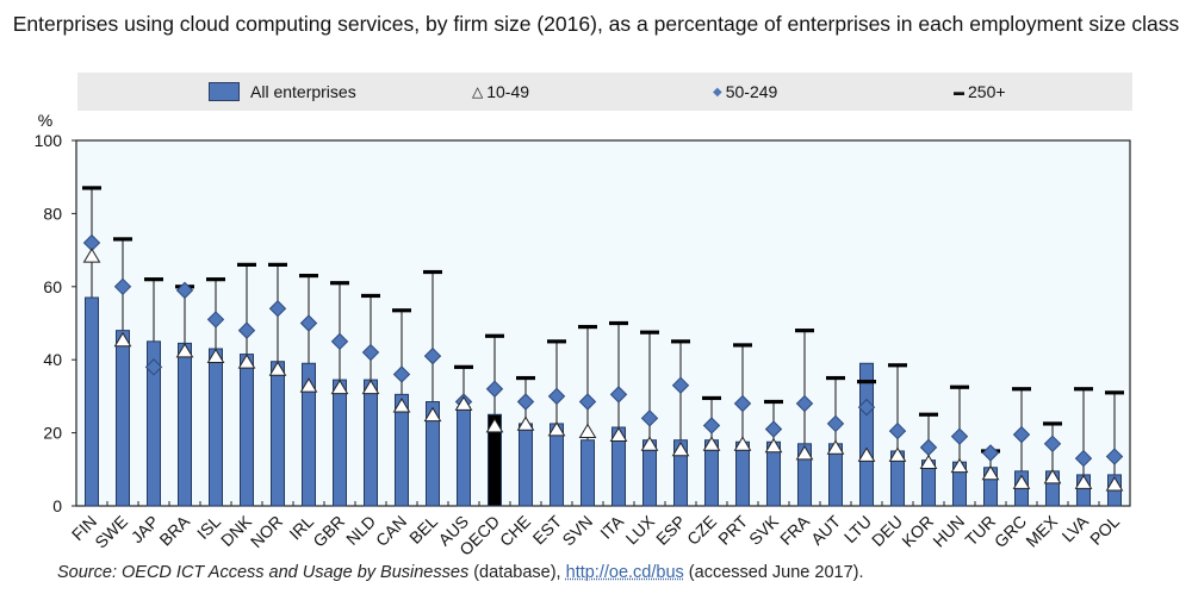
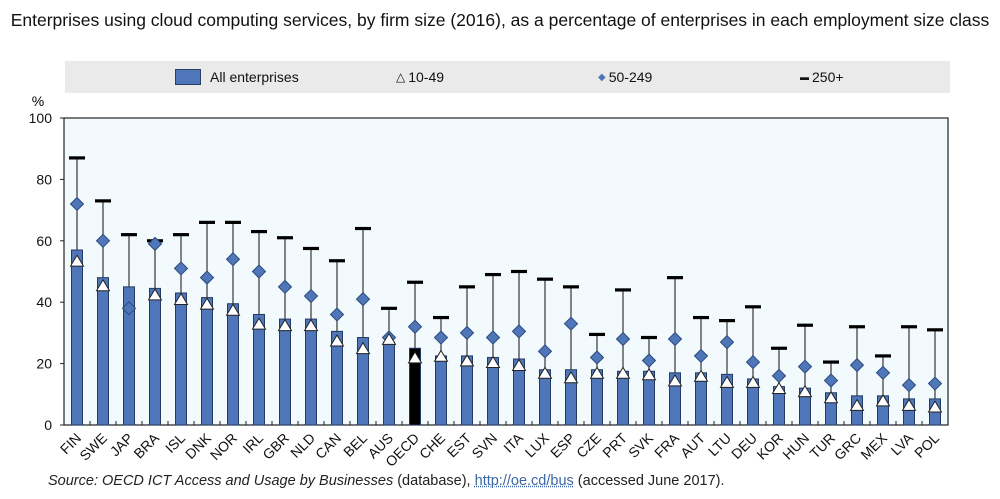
10-49/FIN: 68 -> 53
All enterprises/IRL: 39 -> 36
All enterprises/SVN: 18 -> 22
All enterprises/LTU: 39 -> 16
250+/TUR: 15 -> 20
